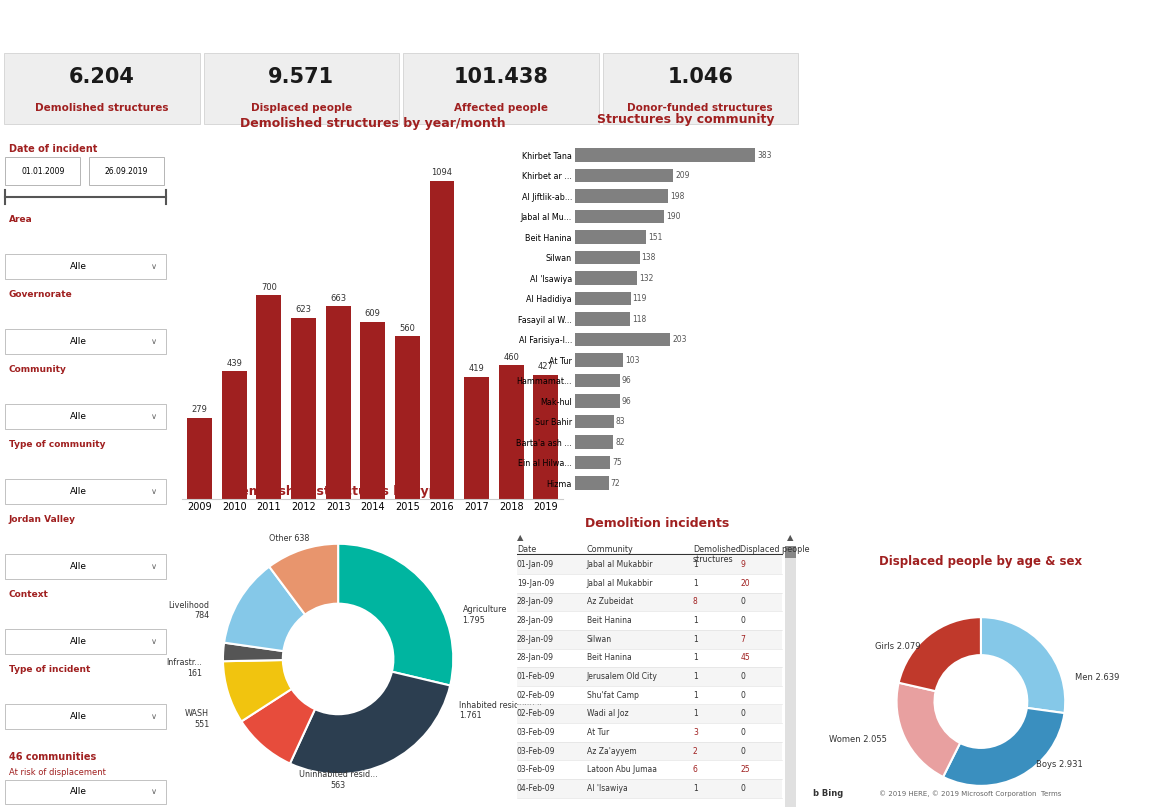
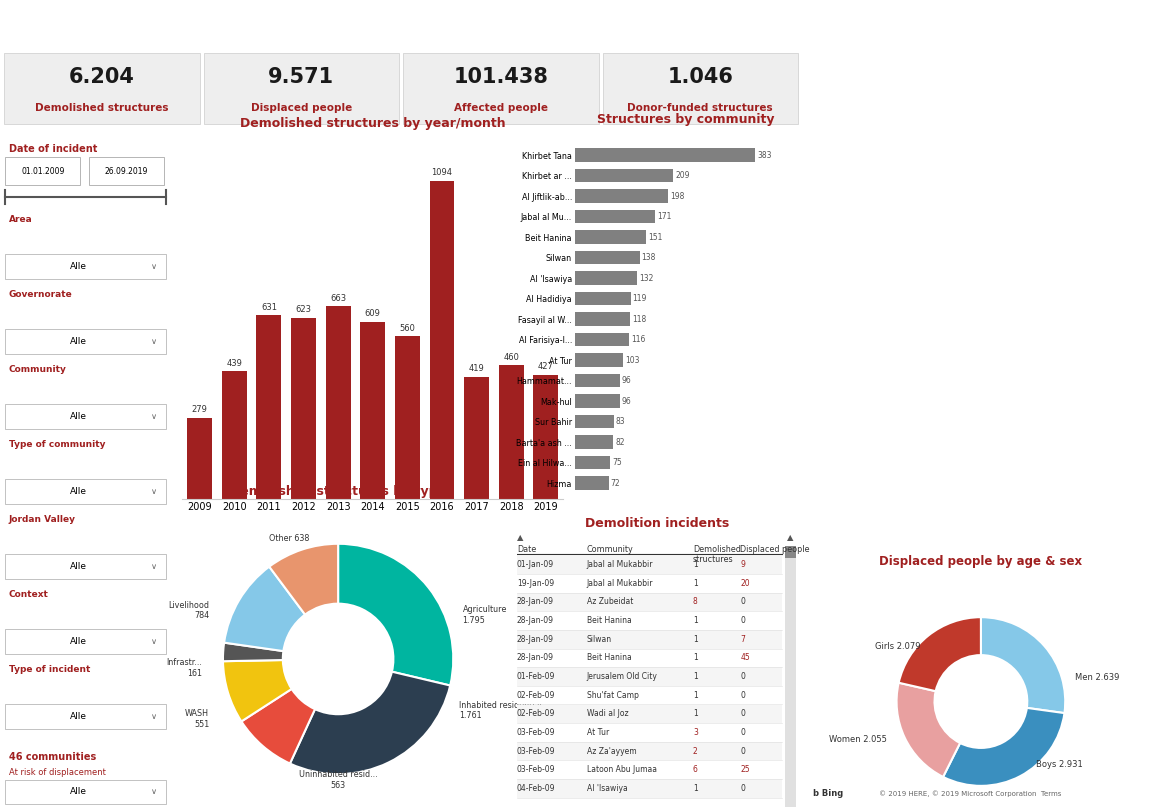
Structures by community/Jabal al Mu...: 190 -> 171
Structures by community/Al Farisiya-l...: 203 -> 116
Demolished structures by year/month/2011: 700 -> 631
